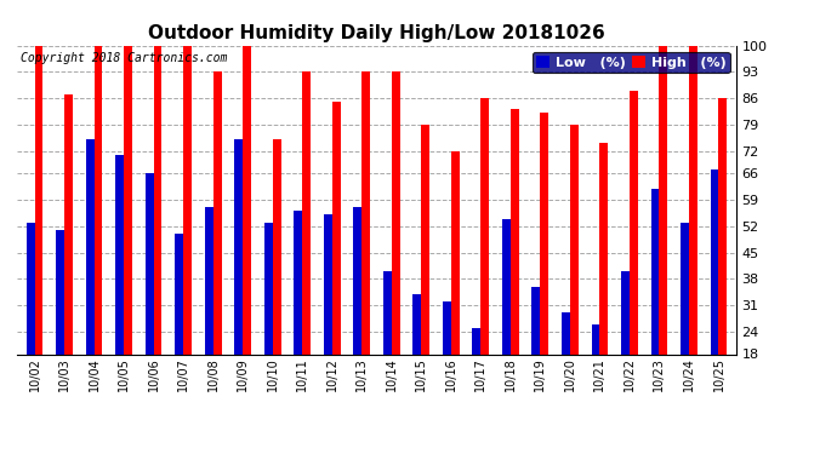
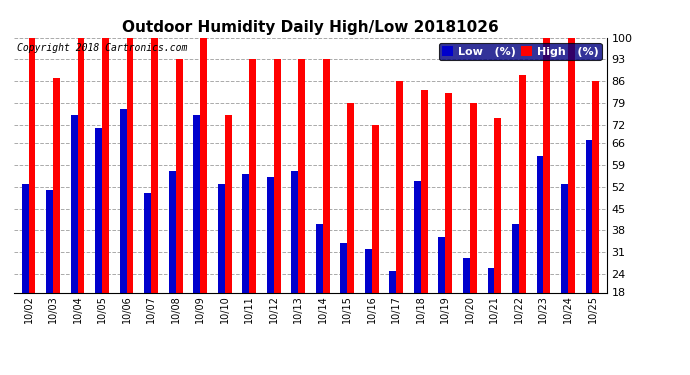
Low (%)/10/06: 66 -> 77
High (%)/10/12: 85 -> 93
